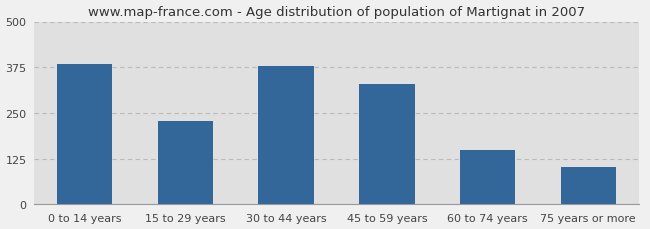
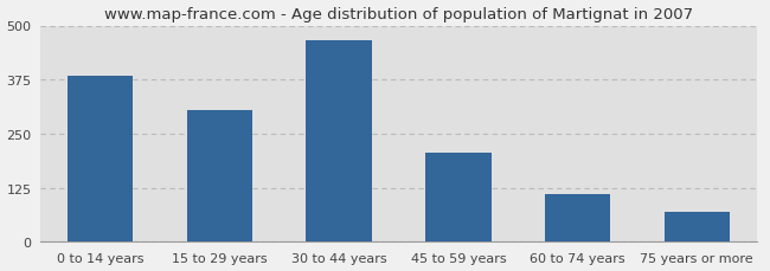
15 to 29 years: 228 -> 305
30 to 44 years: 379 -> 465
45 to 59 years: 328 -> 205
60 to 74 years: 148 -> 110
75 years or more: 103 -> 70
